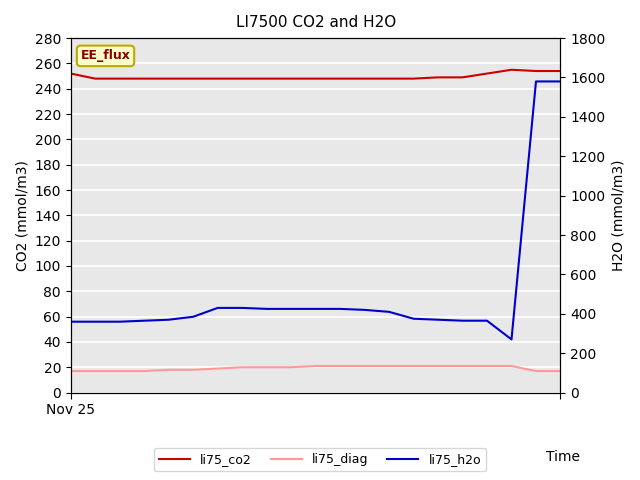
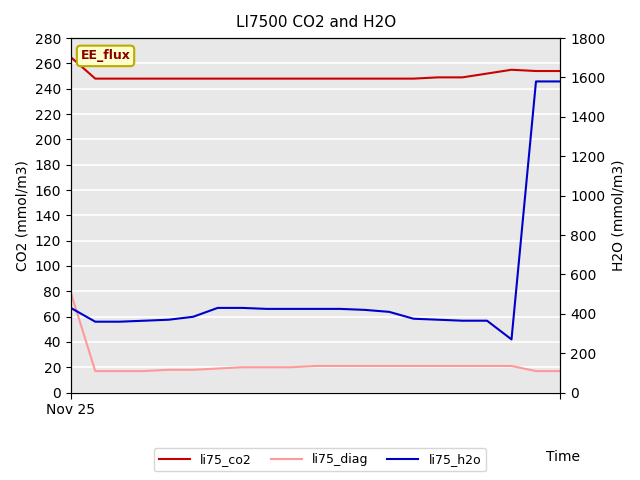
li75_co2/Nov 25: 252 -> 265
li75_diag/Nov 25: 17 -> 79
li75_h2o/Nov 25: 360 -> 430
